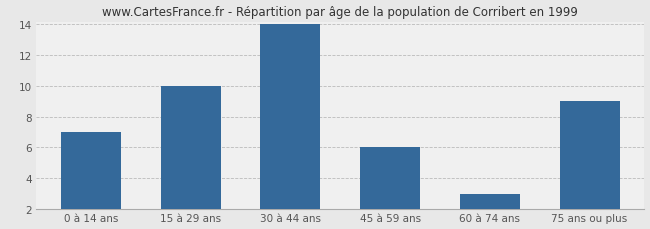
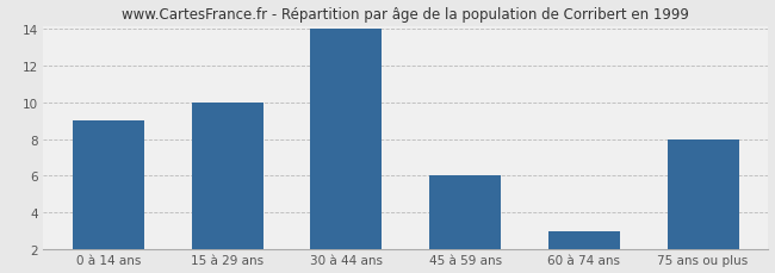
0 à 14 ans: 7 -> 9
75 ans ou plus: 9 -> 8
